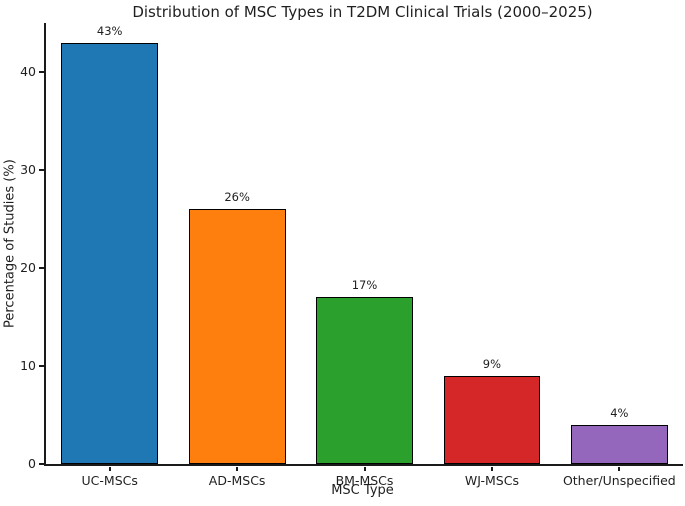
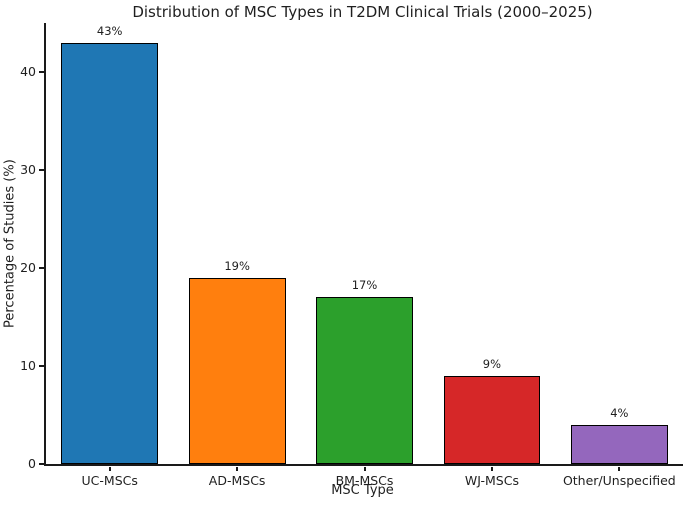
AD-MSCs: 26% -> 19%
